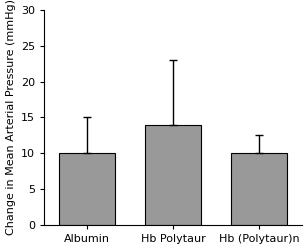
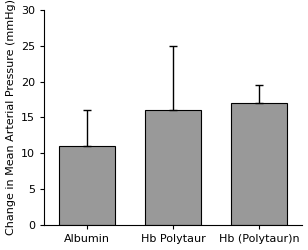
Albumin: 10 -> 11
Hb Polytaur: 14 -> 16
Hb (Polytaur)n: 10 -> 17
